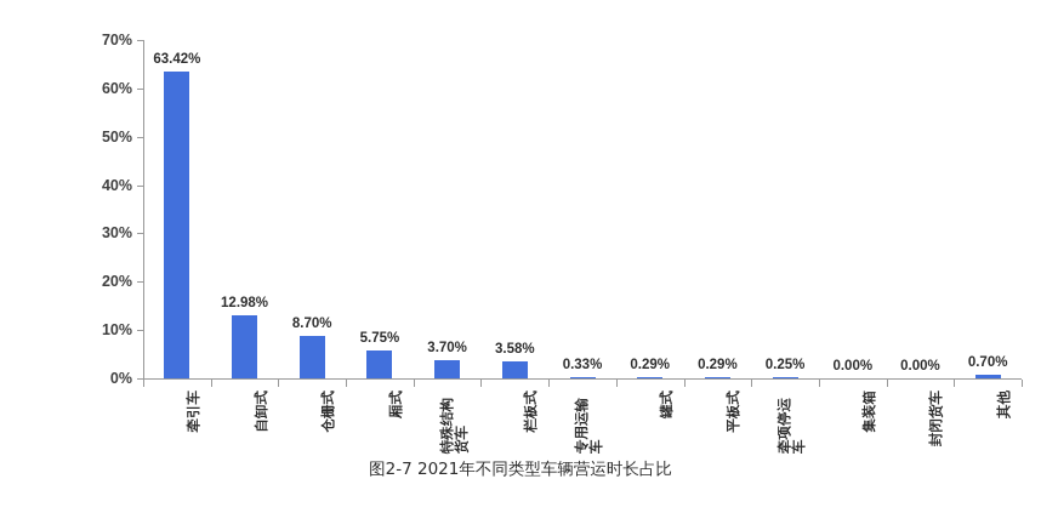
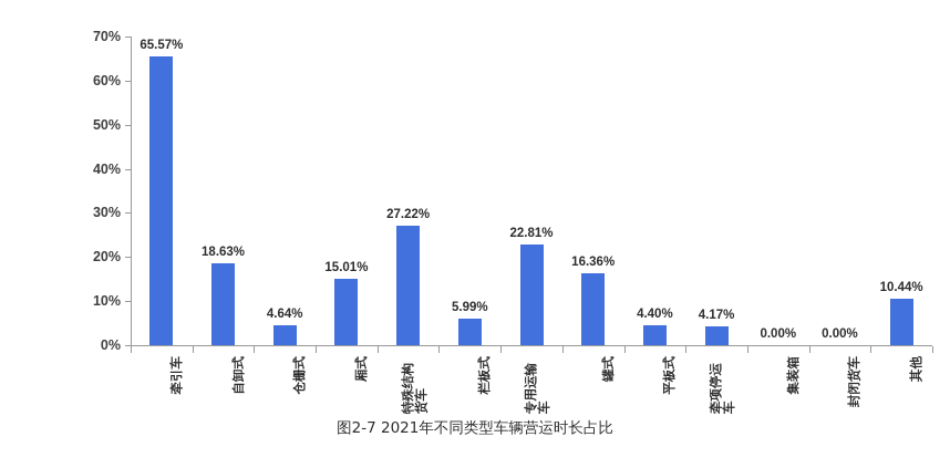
牵引车: 63.42% -> 65.57%
自卸式: 12.98% -> 18.63%
仓栅式: 8.70% -> 4.64%
厢式: 5.75% -> 15.01%
特殊结构货车: 3.70% -> 27.22%
栏板式: 3.58% -> 5.99%
专用运输车: 0.33% -> 22.81%
罐式: 0.29% -> 16.36%
平板式: 0.29% -> 4.40%
牵项停运车: 0.25% -> 4.17%
其他: 0.70% -> 10.44%
